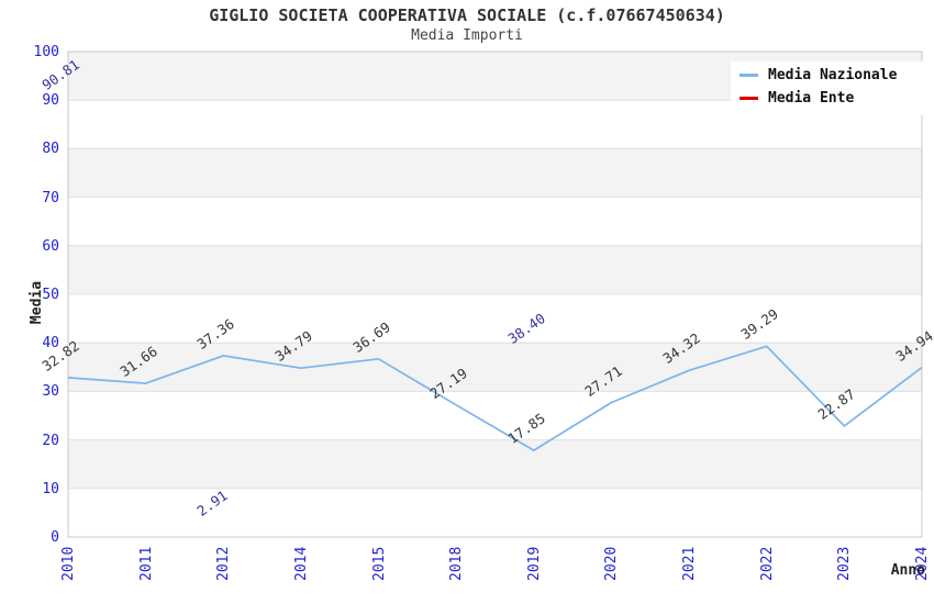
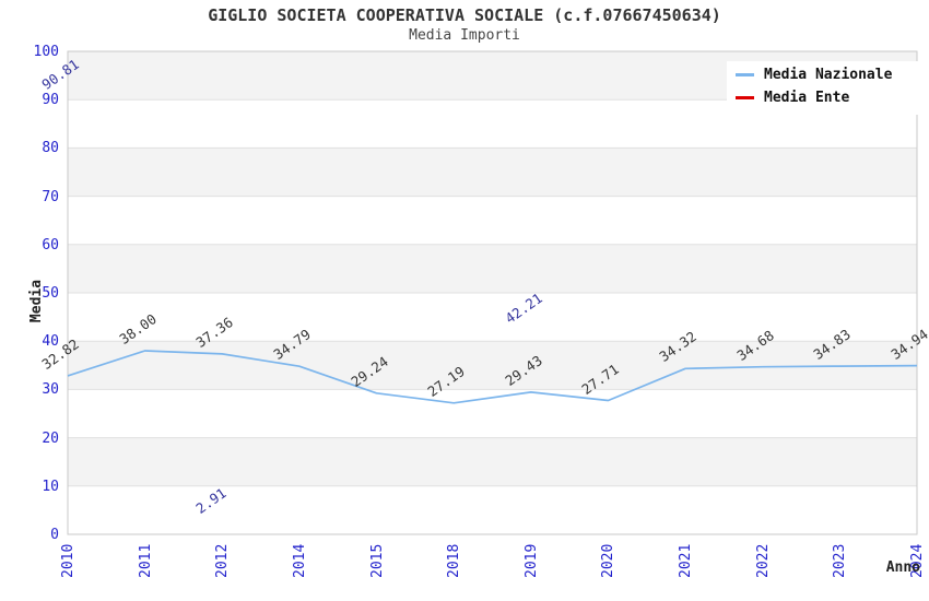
Media Nazionale/2011: 31.66 -> 38.00
Media Nazionale/2015: 36.69 -> 29.24
Media Nazionale/2019: 17.85 -> 29.43
Media Ente/2019: 38.40 -> 42.21
Media Nazionale/2022: 39.29 -> 34.68
Media Nazionale/2023: 22.87 -> 34.83
